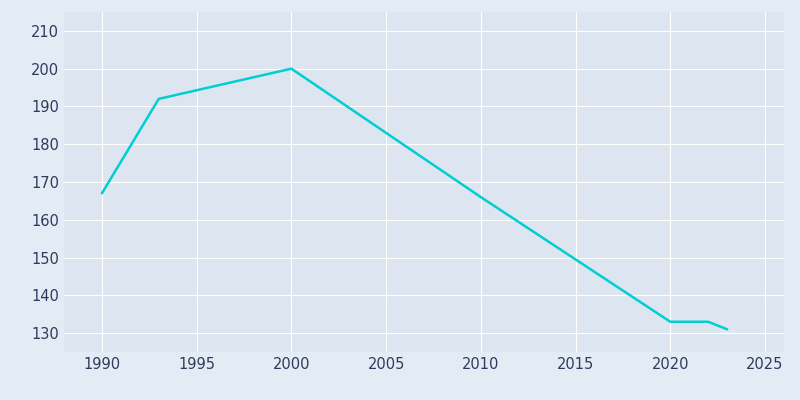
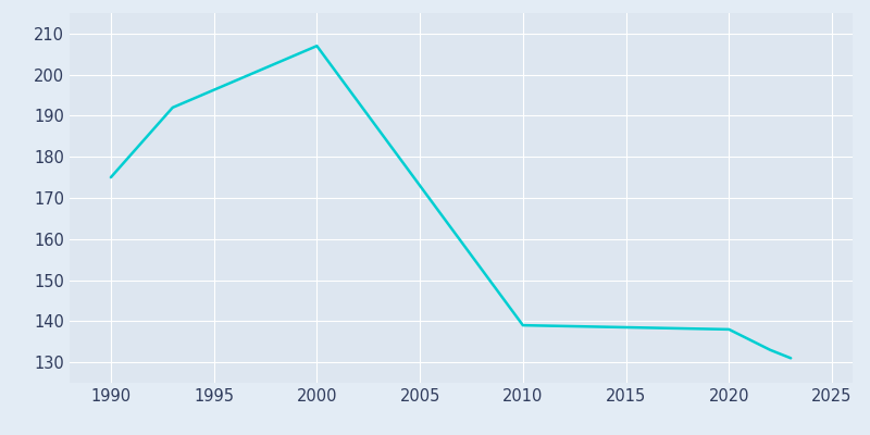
1990: 167 -> 175
2000: 200 -> 207
2010: 166 -> 139
2020: 133 -> 138
